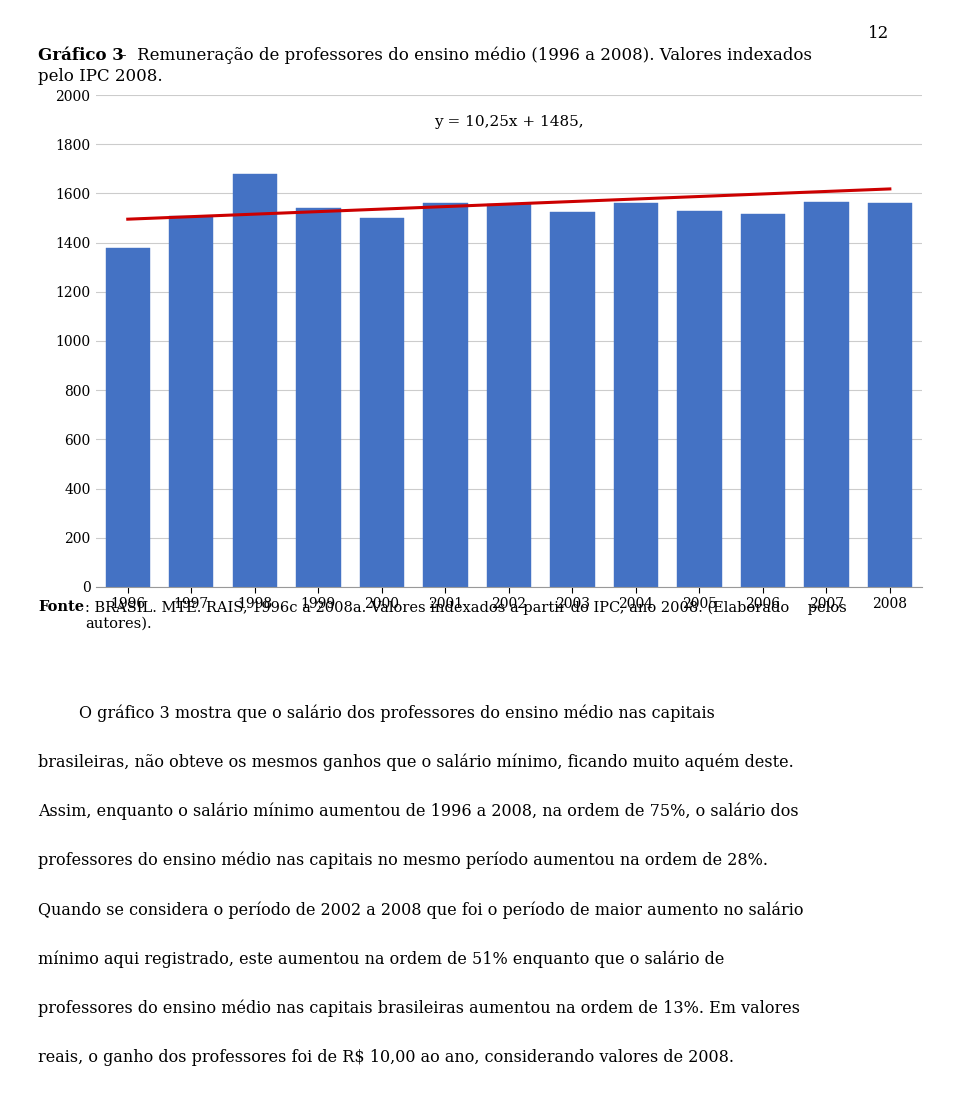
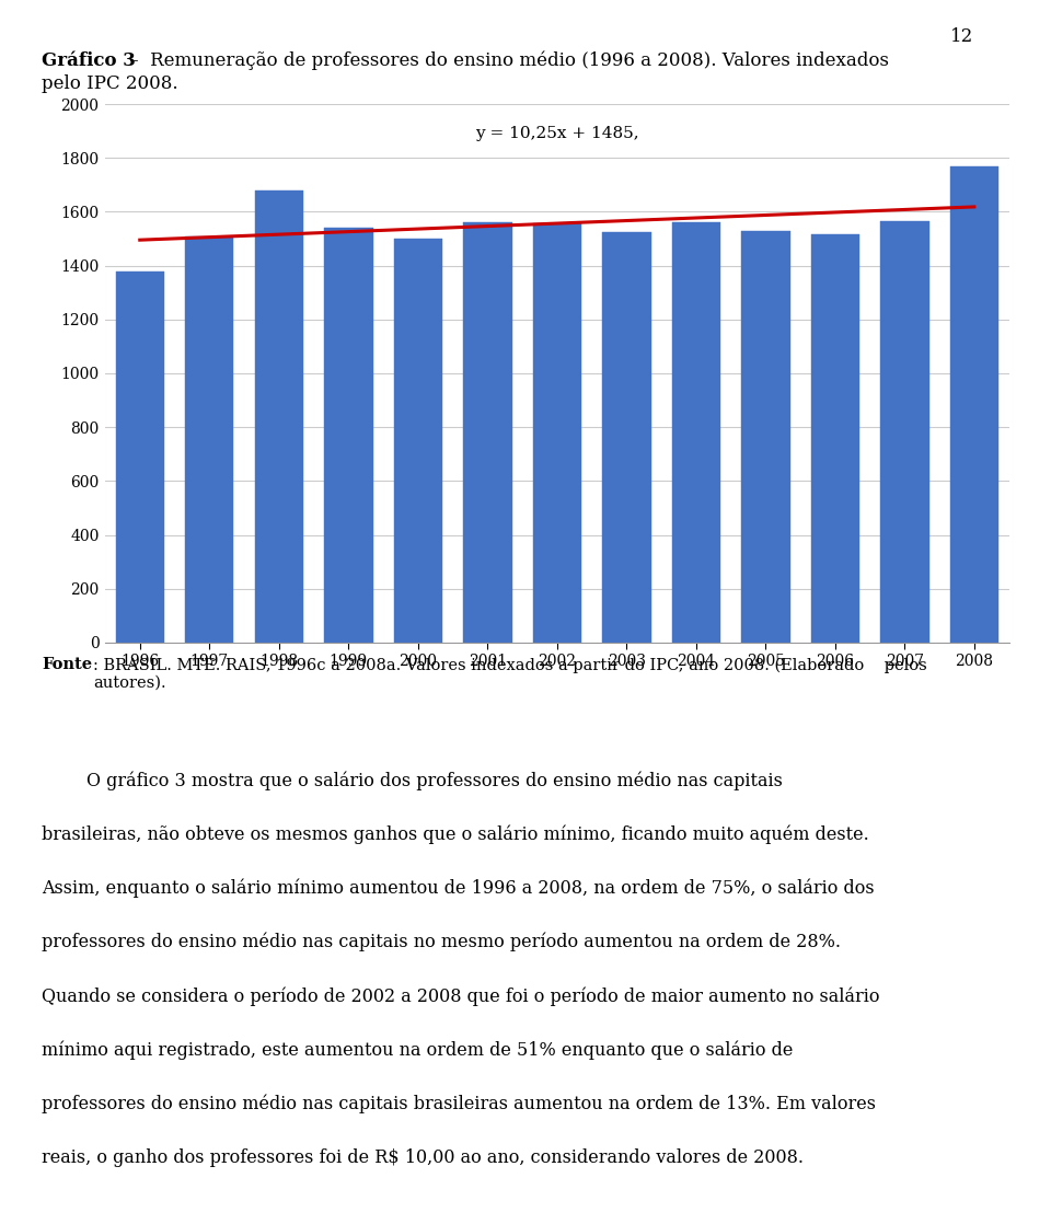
2008: 1560 -> 1770
